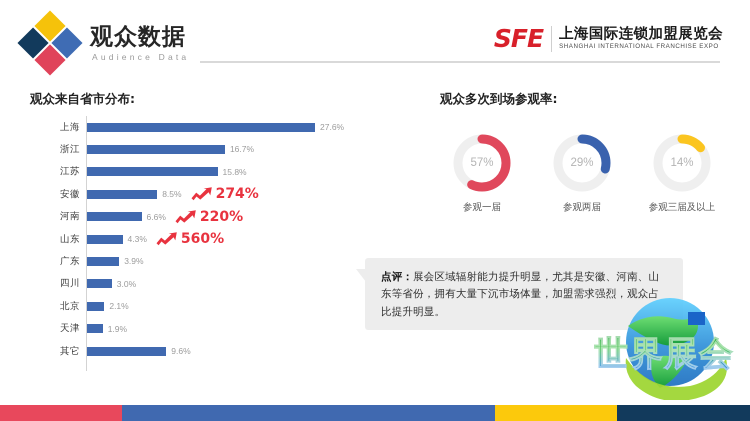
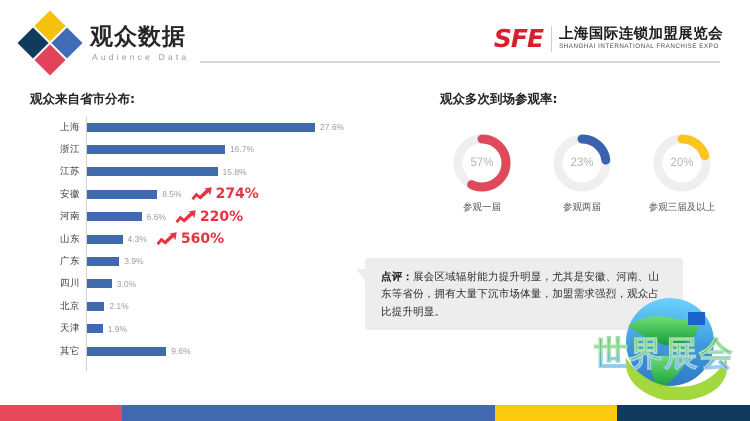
观众多次到场参观率:/参观两届: 29% -> 23%
观众多次到场参观率:/参观三届及以上: 14% -> 20%
